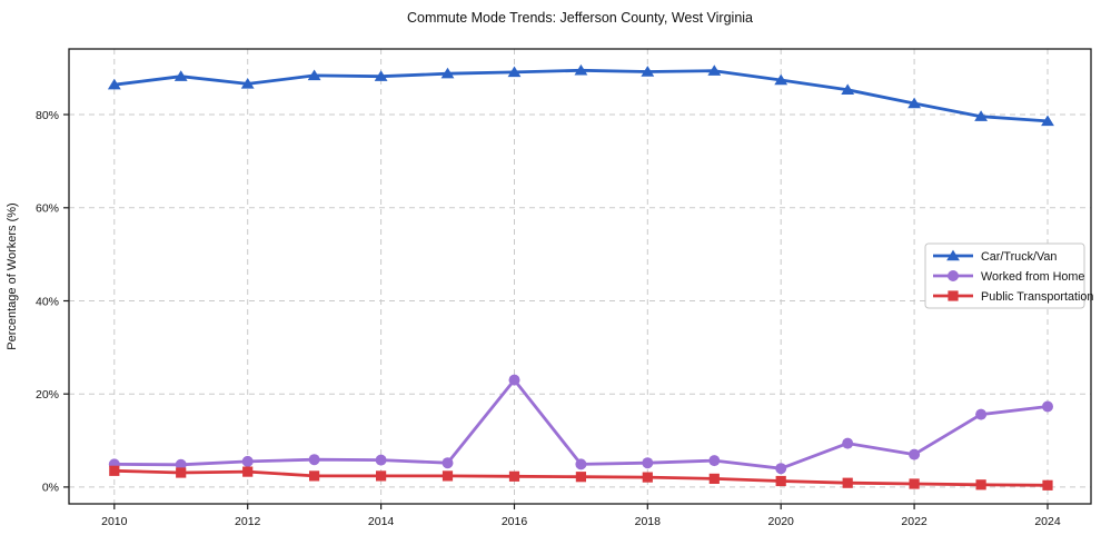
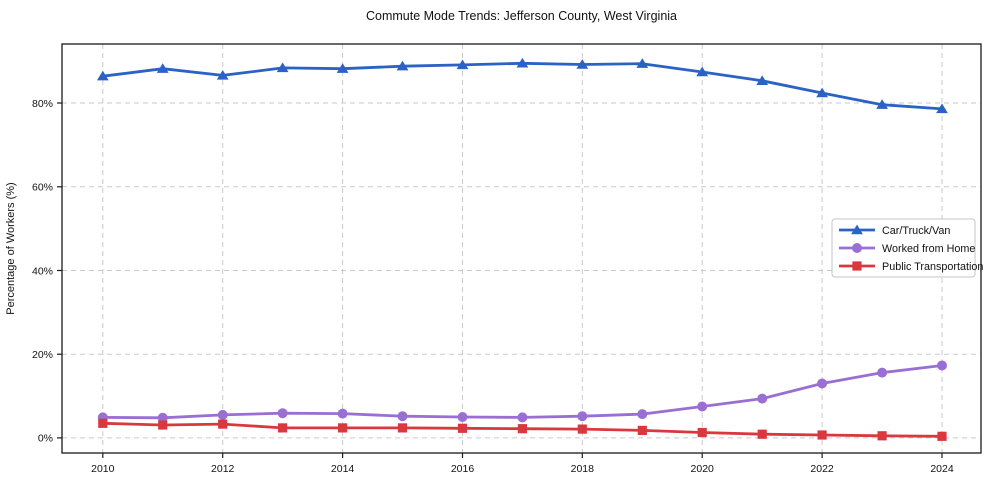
Worked from Home/2016: 23% -> 5%
Worked from Home/2020: 4% -> 8%
Worked from Home/2022: 7% -> 13%
